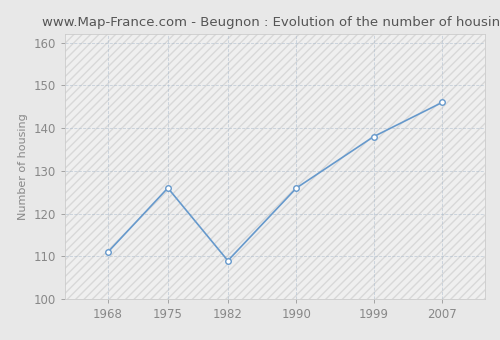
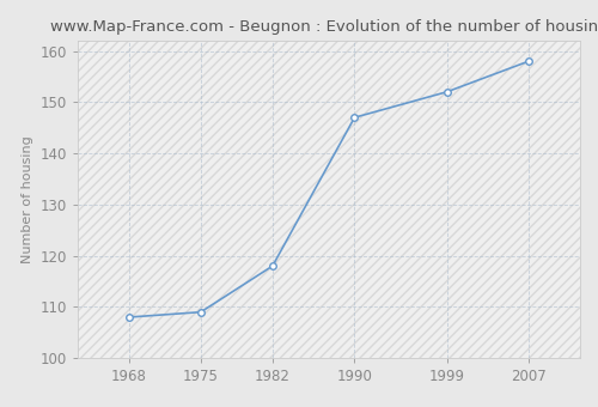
1968: 111 -> 108
1975: 126 -> 109
1982: 109 -> 118
1990: 126 -> 147
1999: 138 -> 152
2007: 146 -> 158
